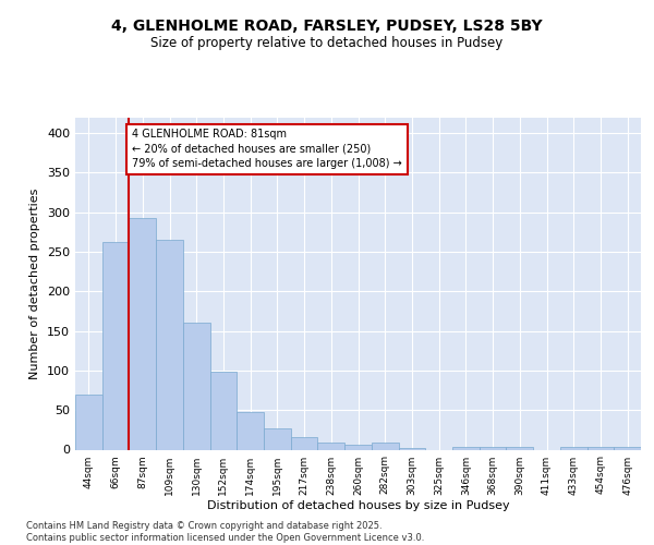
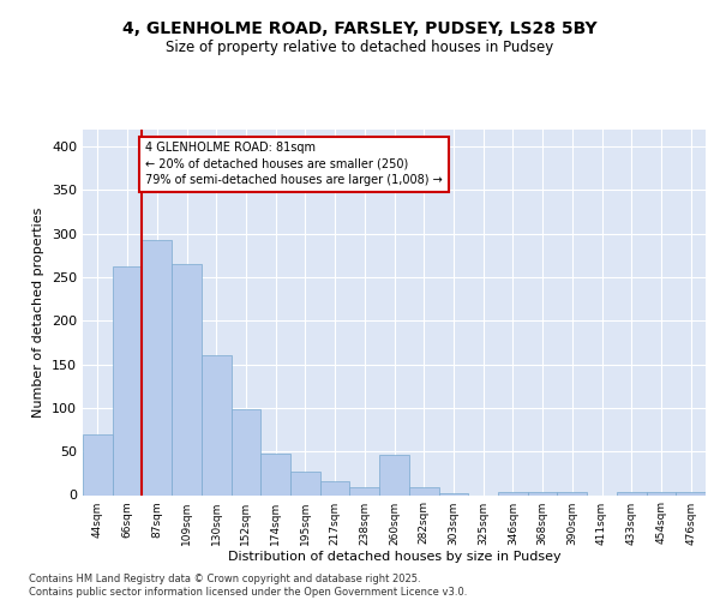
260sqm: 6 -> 46
